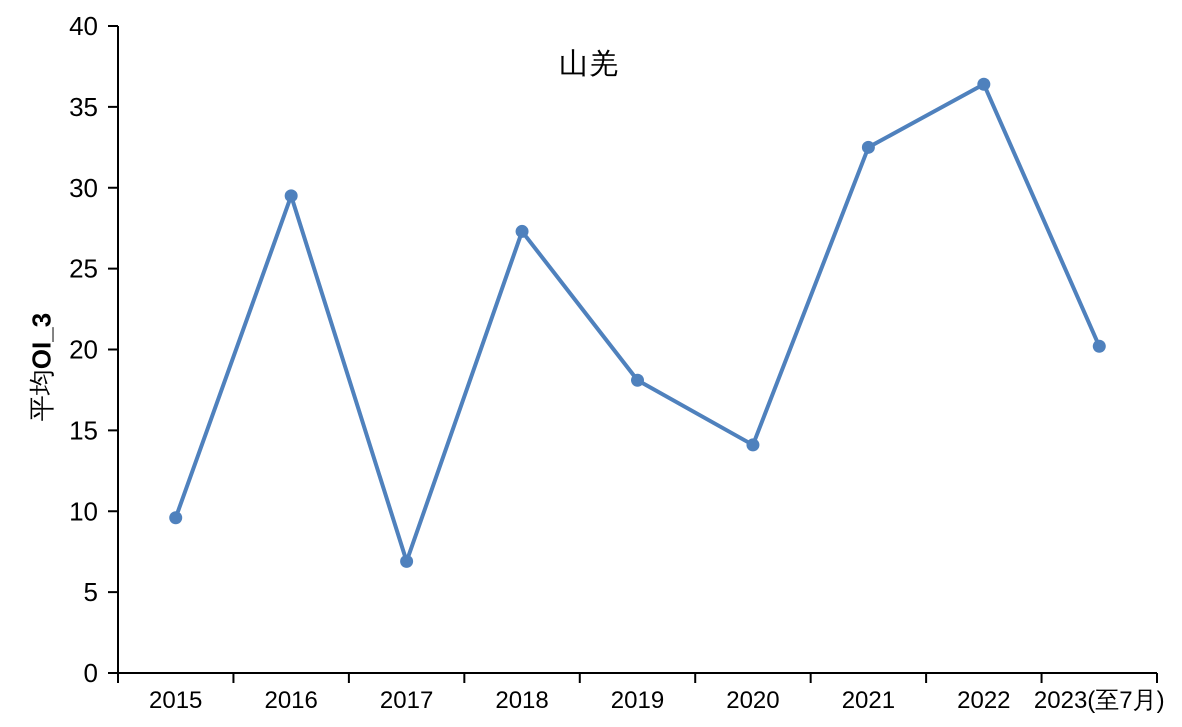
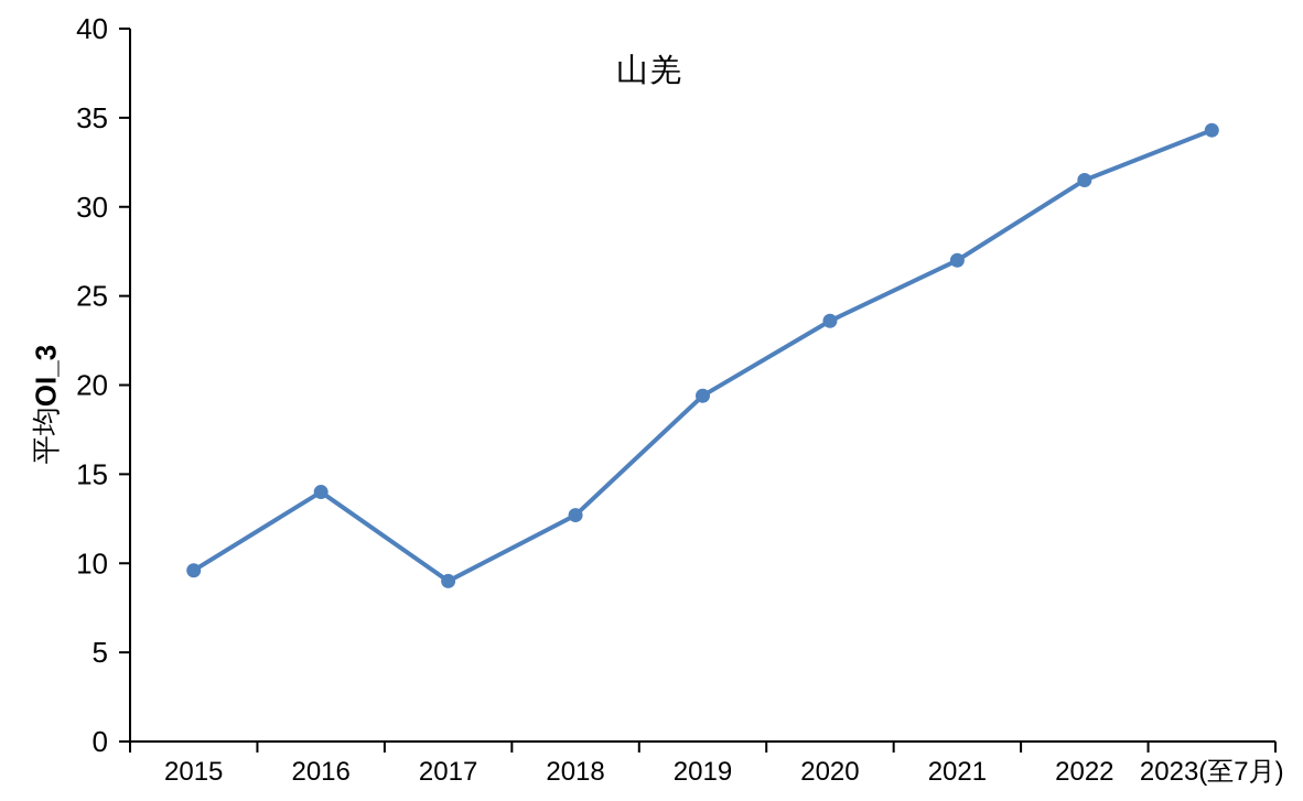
2016: 29.5 -> 14.0
2017: 6.9 -> 9.0
2018: 27.3 -> 12.7
2019: 18.1 -> 19.4
2020: 14.1 -> 23.6
2021: 32.5 -> 27.0
2022: 36.4 -> 31.5
2023(至7月): 20.2 -> 34.3
